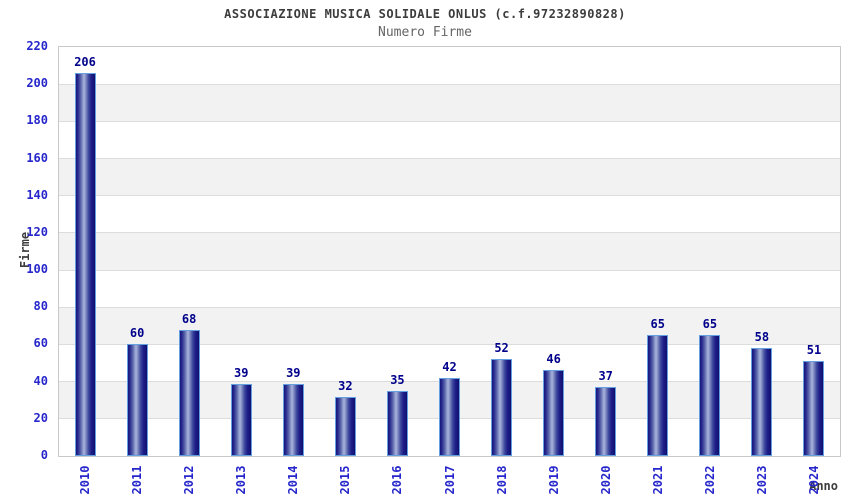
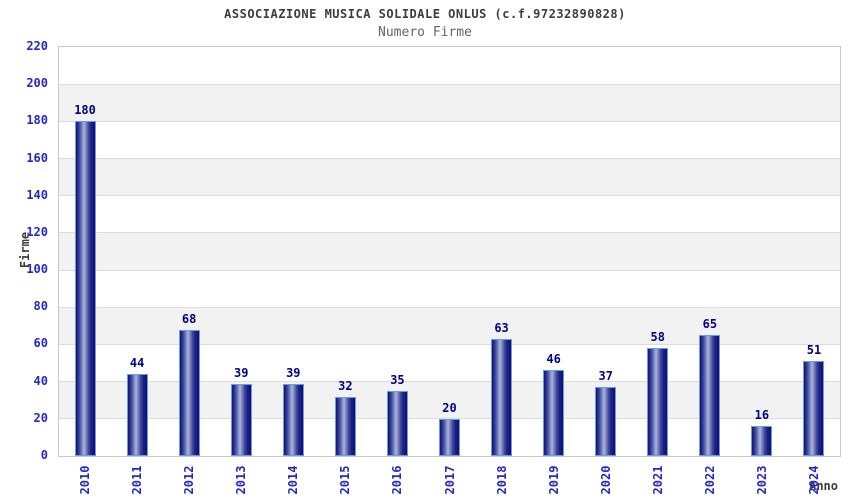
2010: 206 -> 180
2011: 60 -> 44
2017: 42 -> 20
2018: 52 -> 63
2021: 65 -> 58
2023: 58 -> 16
